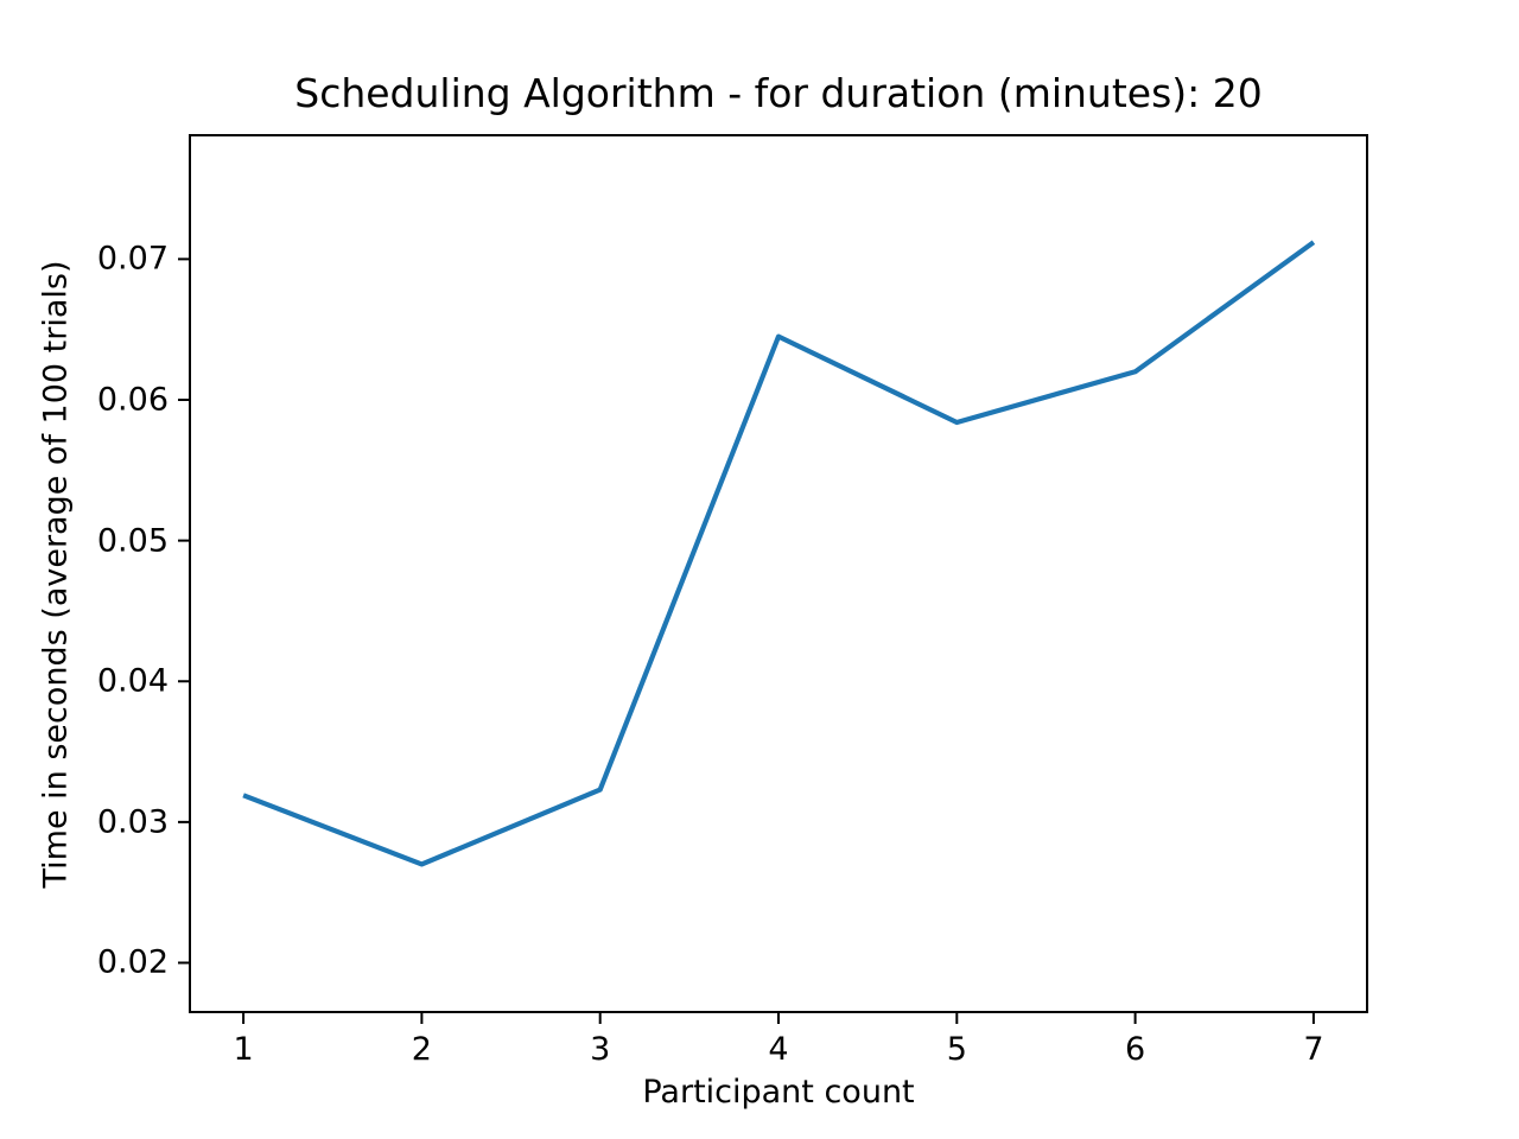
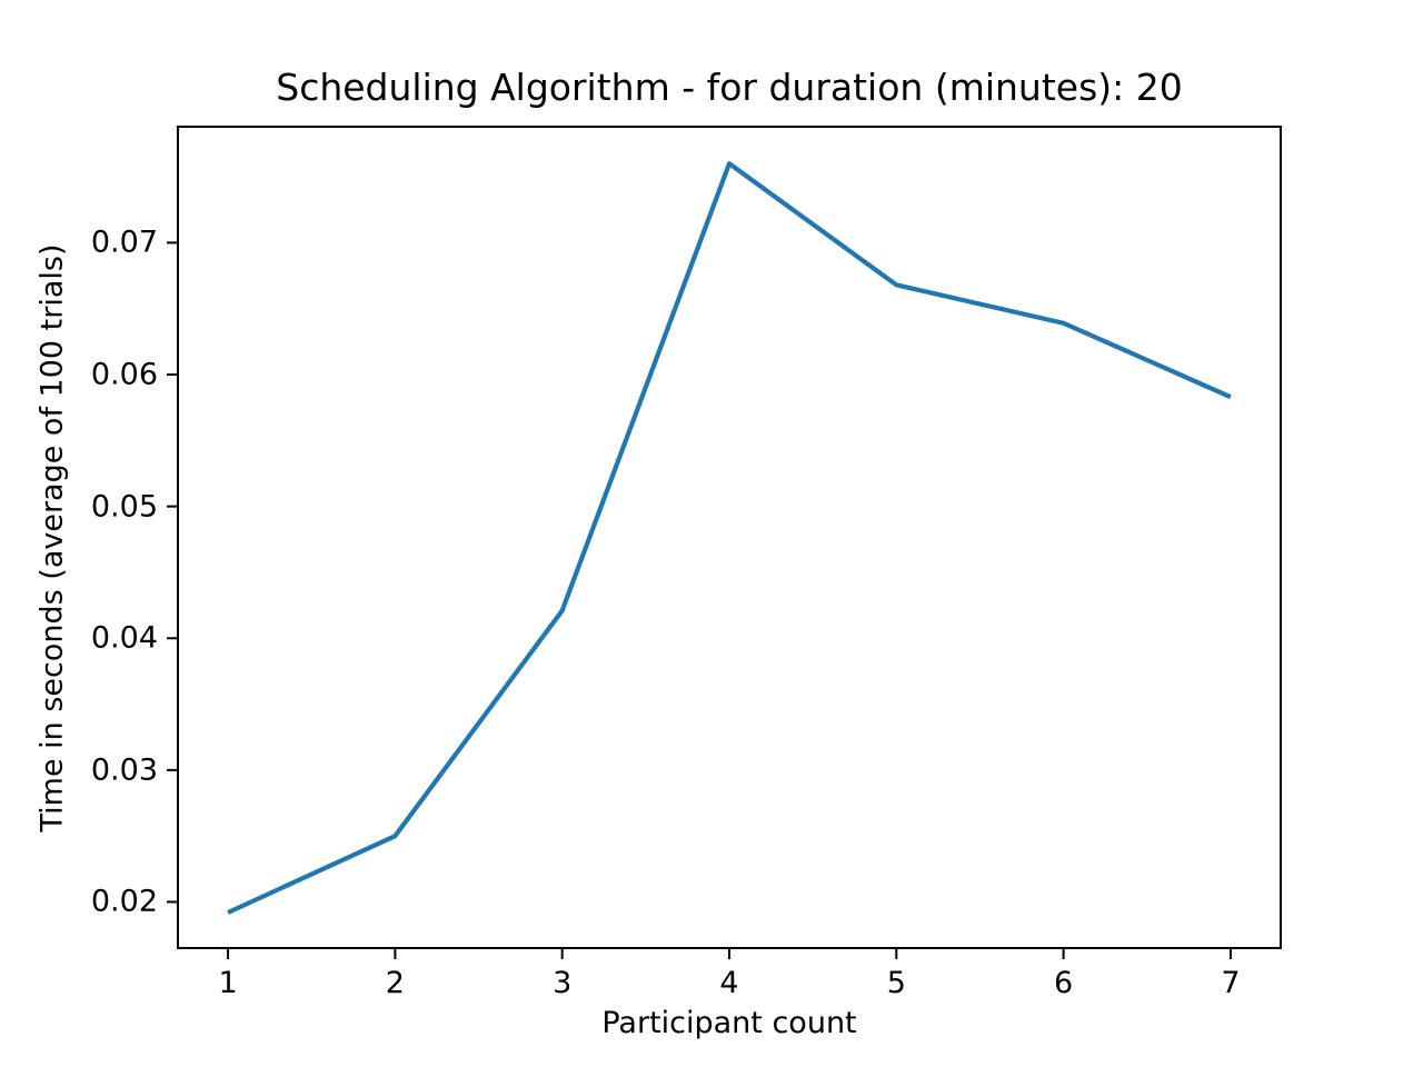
1: 0.0319 -> 0.0192
2: 0.0270 -> 0.0250
3: 0.0323 -> 0.0421
4: 0.0645 -> 0.0760
5: 0.0584 -> 0.0668
6: 0.0620 -> 0.0639
7: 0.0712 -> 0.0583
